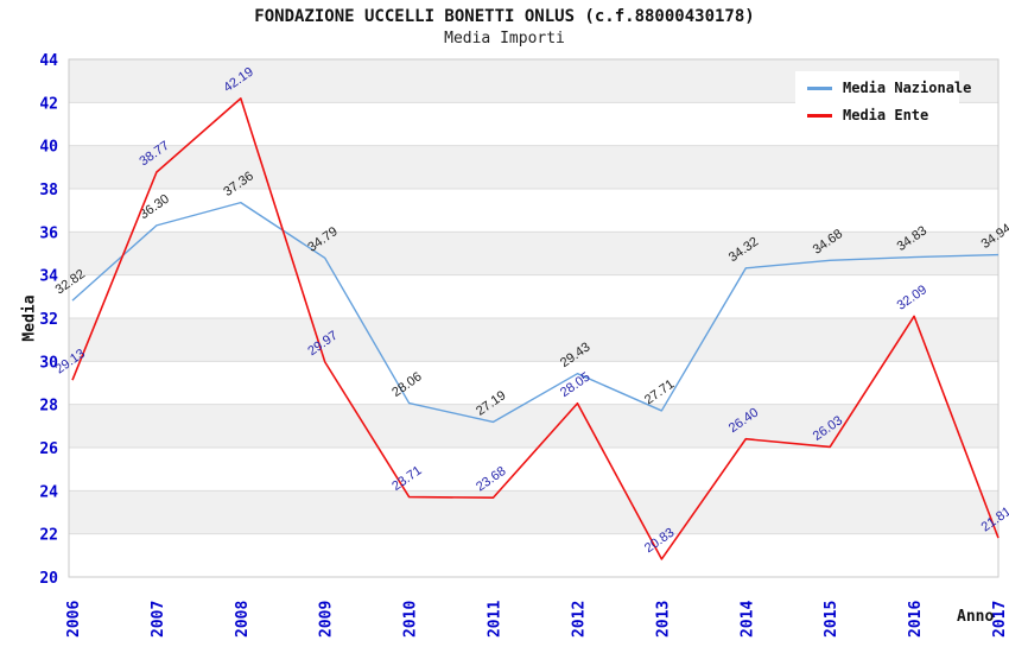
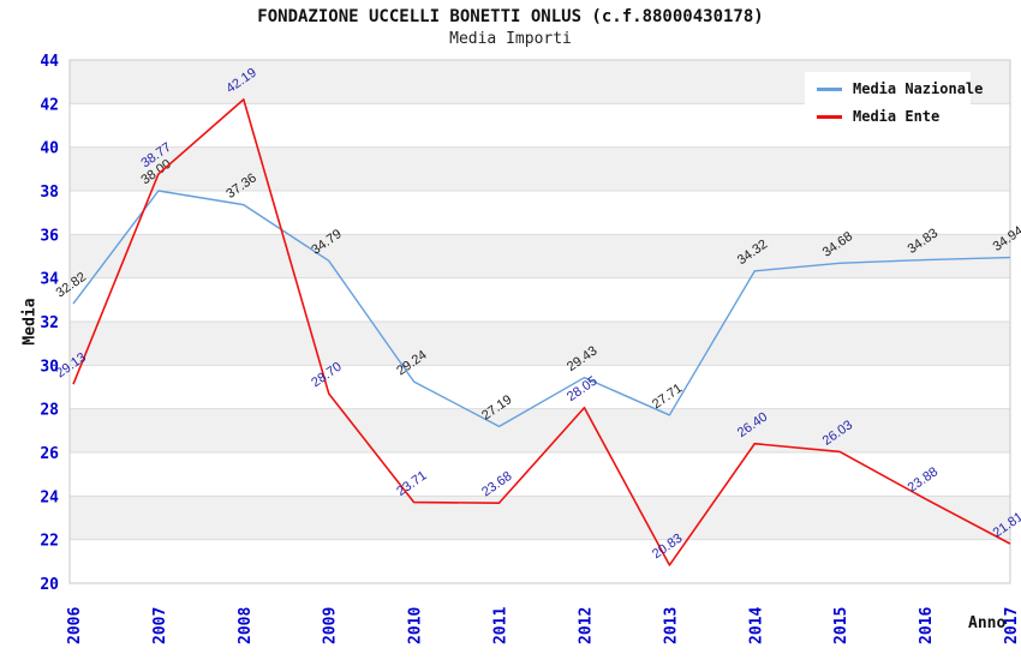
Media Nazionale/2007: 36.30 -> 38.00
Media Ente/2009: 29.97 -> 28.70
Media Nazionale/2010: 28.06 -> 29.24
Media Ente/2016: 32.09 -> 23.88
